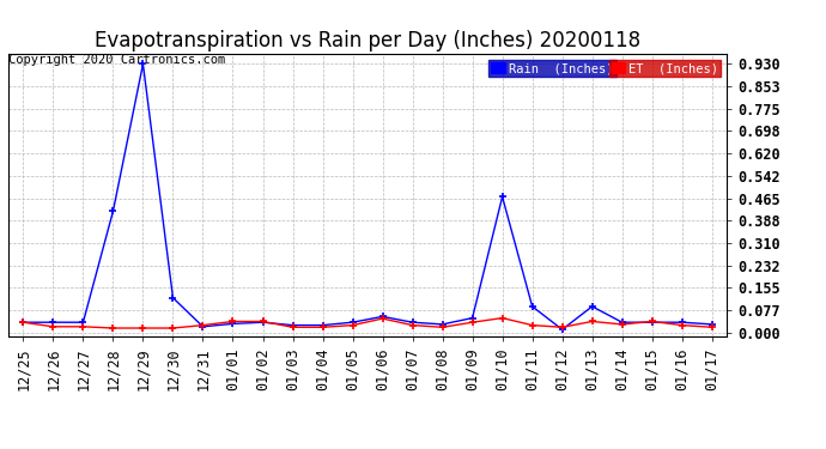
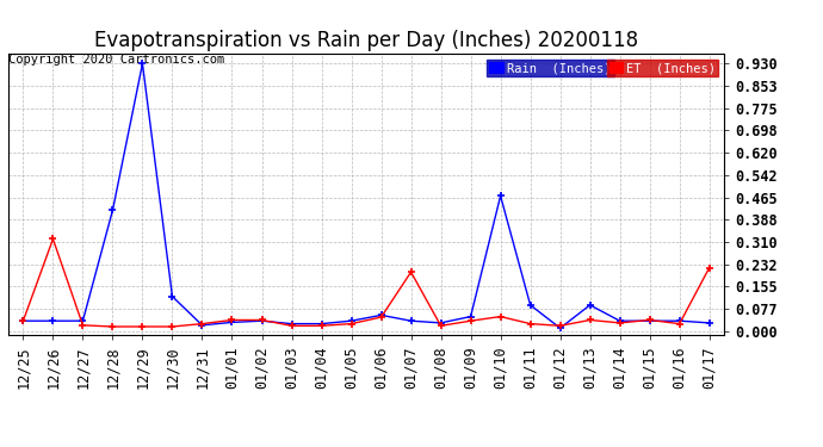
ET (Inches)/12/26: 0.020 -> 0.320
ET (Inches)/01/07: 0.025 -> 0.205
ET (Inches)/01/17: 0.018 -> 0.220
